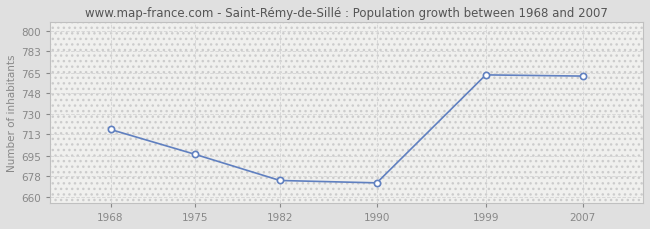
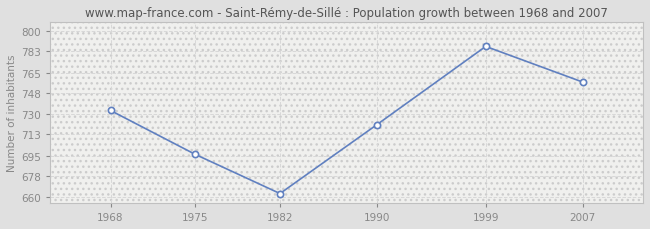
1968: 717 -> 733
1982: 674 -> 663
1990: 672 -> 721
1999: 763 -> 787
2007: 762 -> 757
